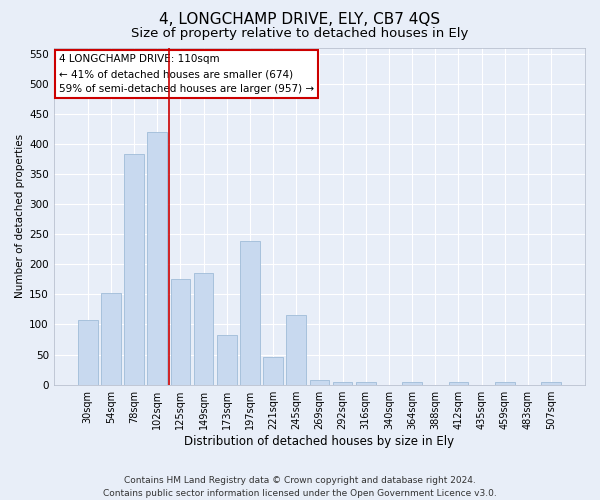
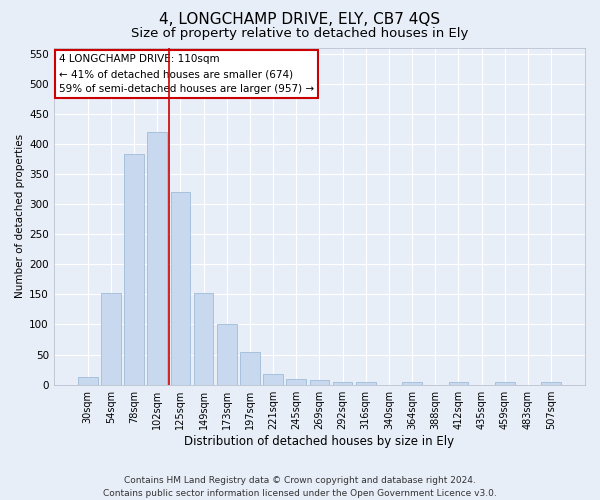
30sqm: 108 -> 12
125sqm: 176 -> 320
149sqm: 186 -> 152
173sqm: 82 -> 100
197sqm: 238 -> 55
221sqm: 46 -> 18
245sqm: 116 -> 10
